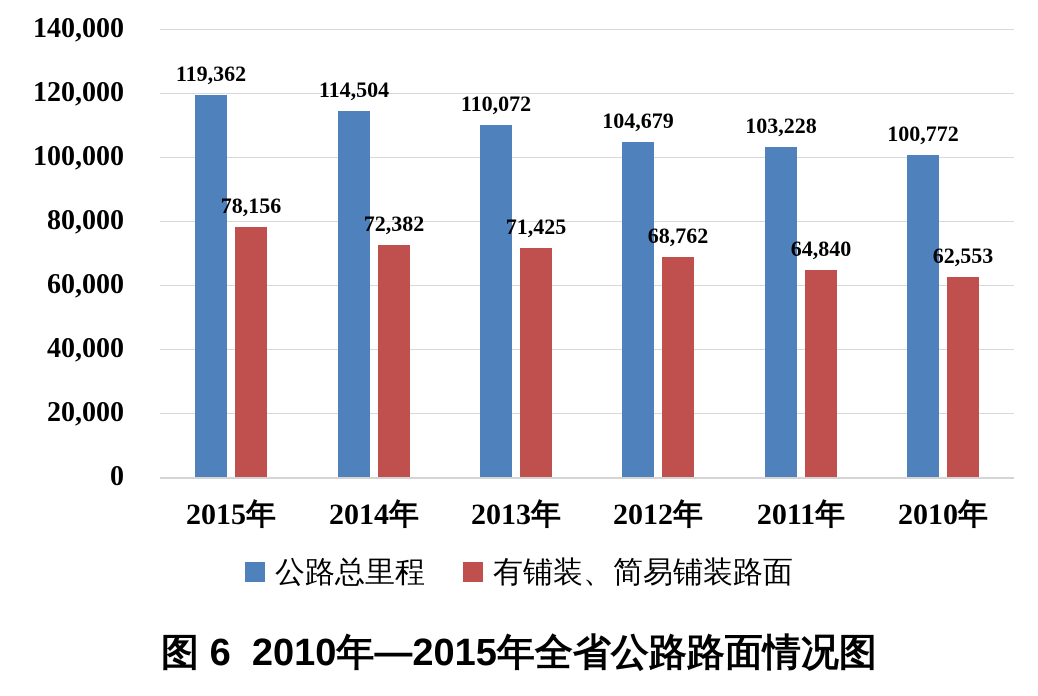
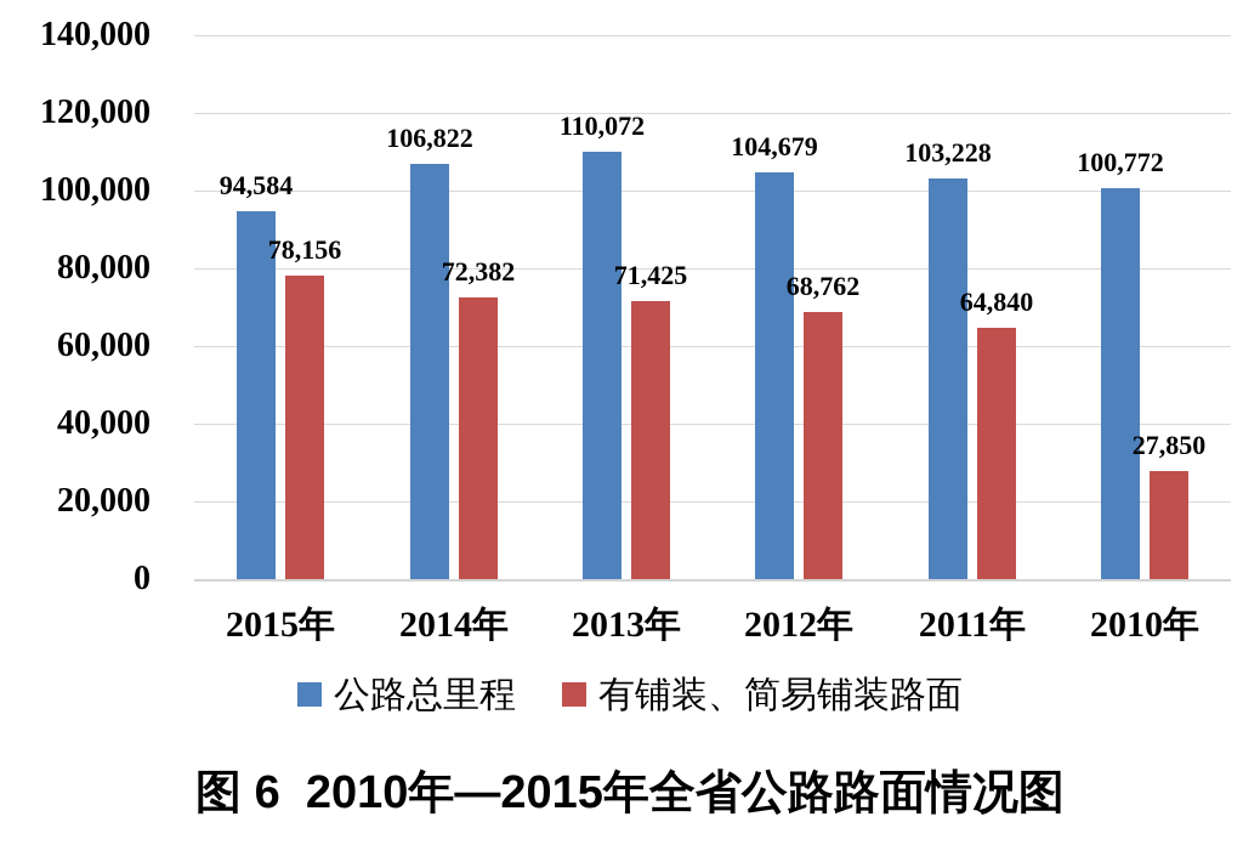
公路总里程/2015年: 119,362 -> 94,584
公路总里程/2014年: 114,504 -> 106,822
有铺装、简易铺装路面/2010年: 62,553 -> 27,850
